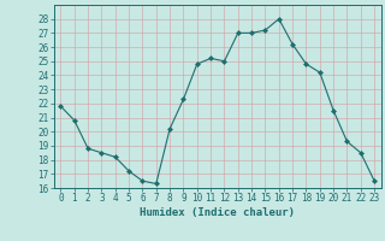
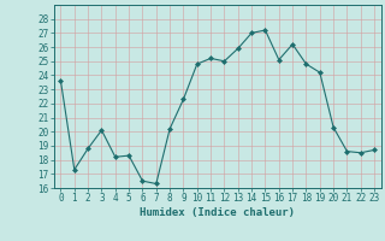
0: 21.8 -> 23.6
1: 20.8 -> 17.3
3: 18.5 -> 20.1
5: 17.2 -> 18.3
13: 27.0 -> 25.9
16: 28.0 -> 25.1
20: 21.5 -> 20.3
21: 19.3 -> 18.6
23: 16.5 -> 18.7
